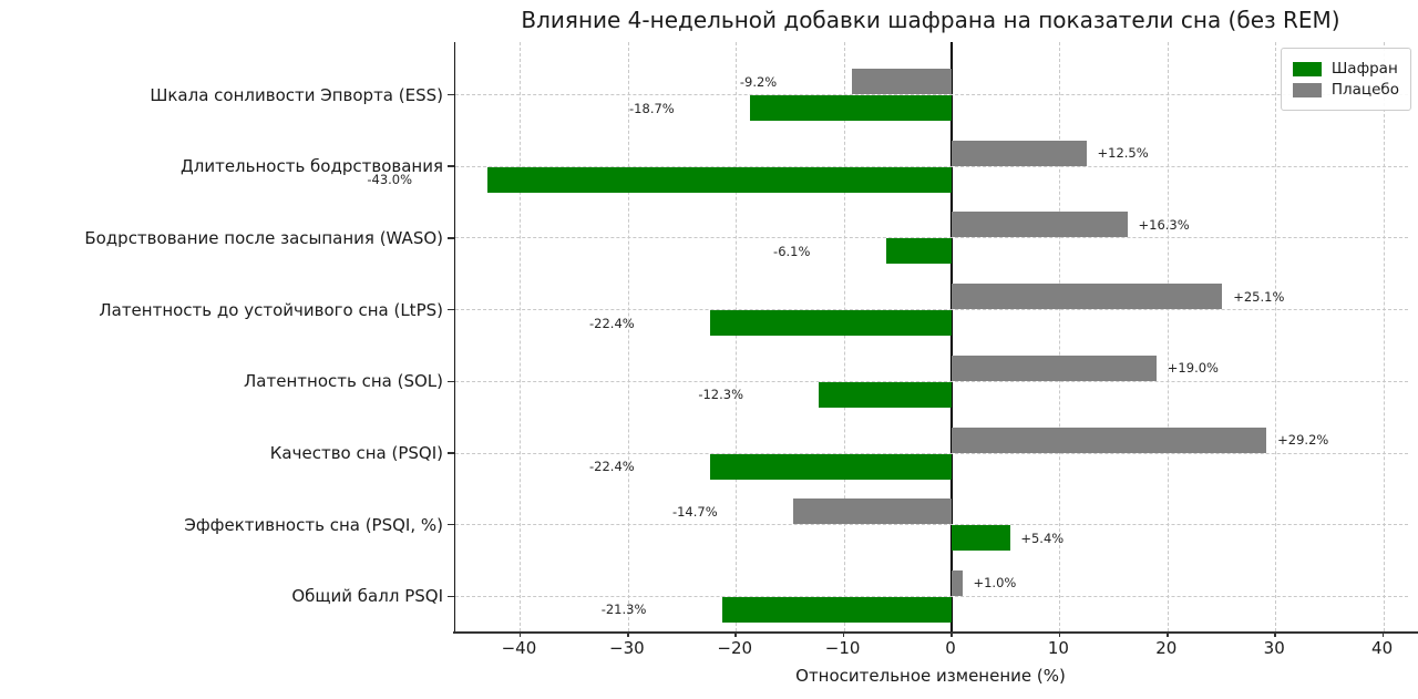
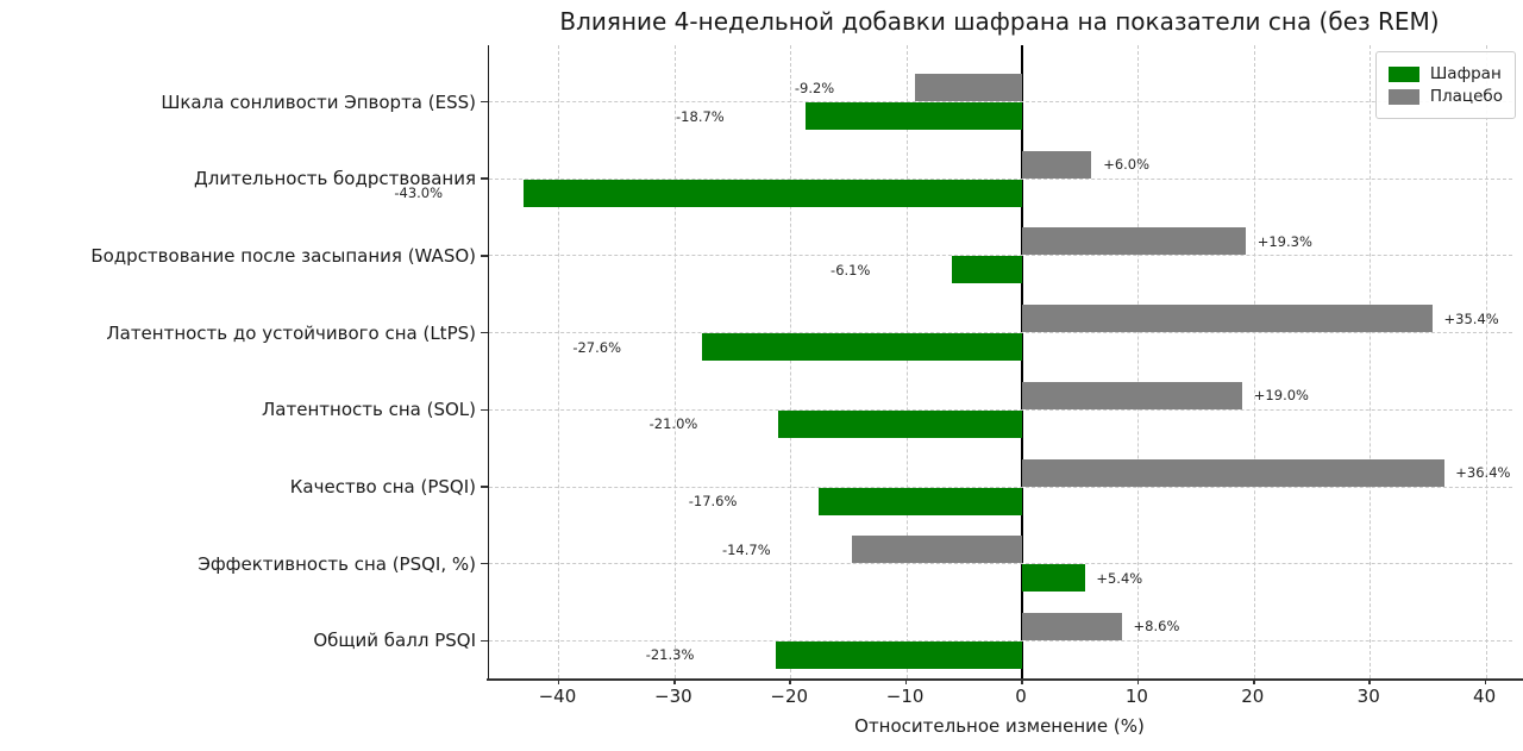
Плацебо/Длительность бодрствования: +12.5% -> +6.0%
Плацебо/Бодрствование после засыпания (WASO): +16.3% -> +19.3%
Шафран/Латентность до устойчивого сна (LtPS): -22.4% -> -27.6%
Плацебо/Латентность до устойчивого сна (LtPS): +25.1% -> +35.4%
Шафран/Латентность сна (SOL): -12.3% -> -21.0%
Шафран/Качество сна (PSQI): -22.4% -> -17.6%
Плацебо/Качество сна (PSQI): +29.2% -> +36.4%
Плацебо/Общий балл PSQI: +1.0% -> +8.6%
